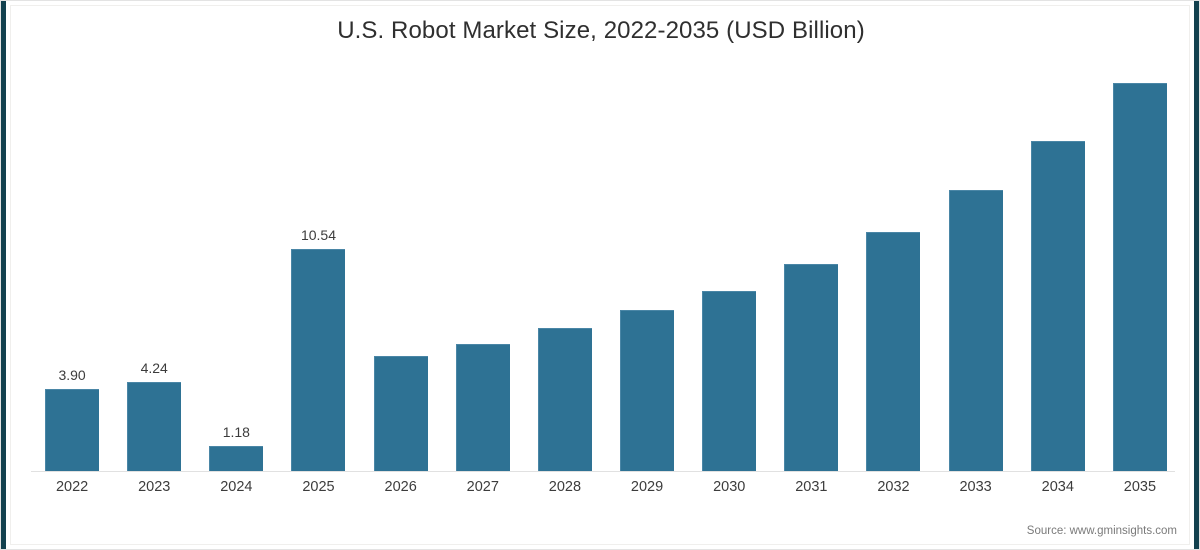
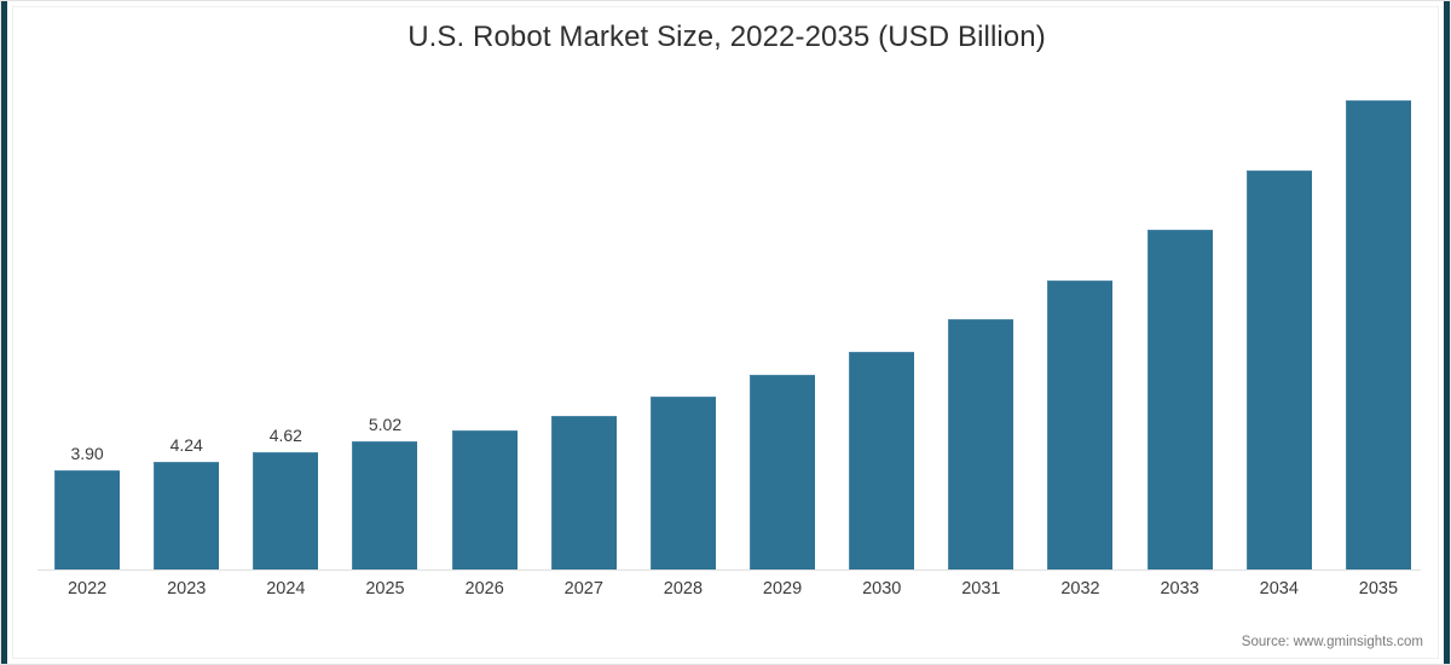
2024: 1.18 -> 4.62
2025: 10.54 -> 5.02
